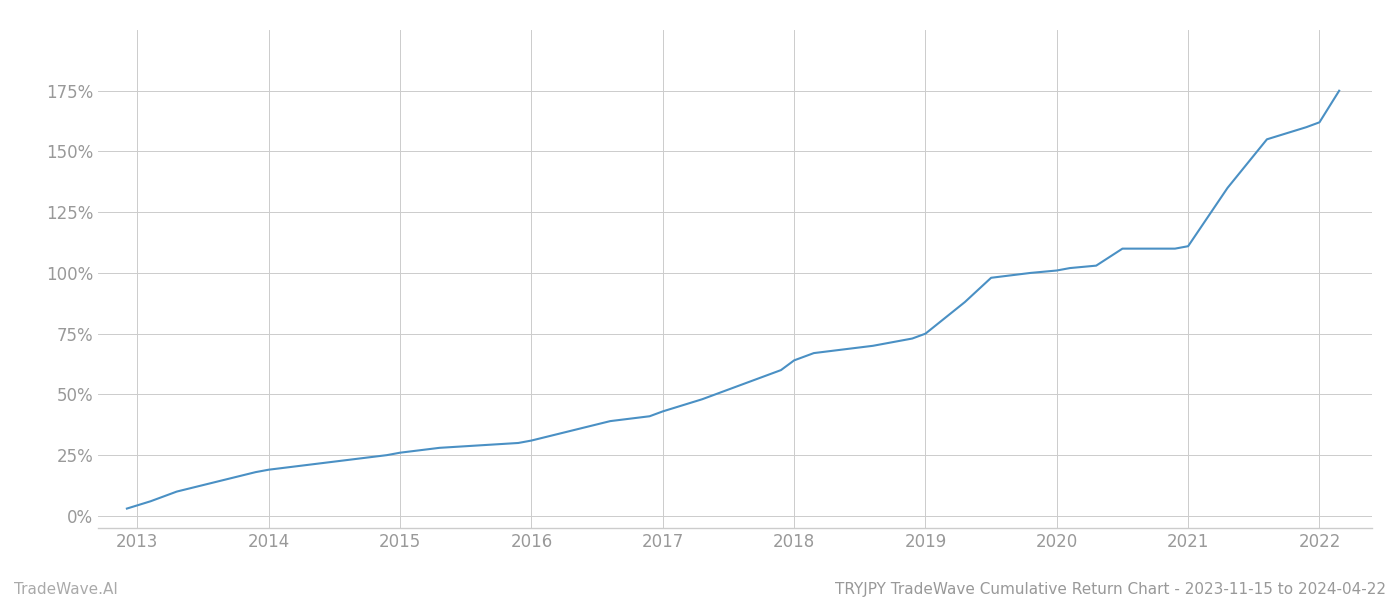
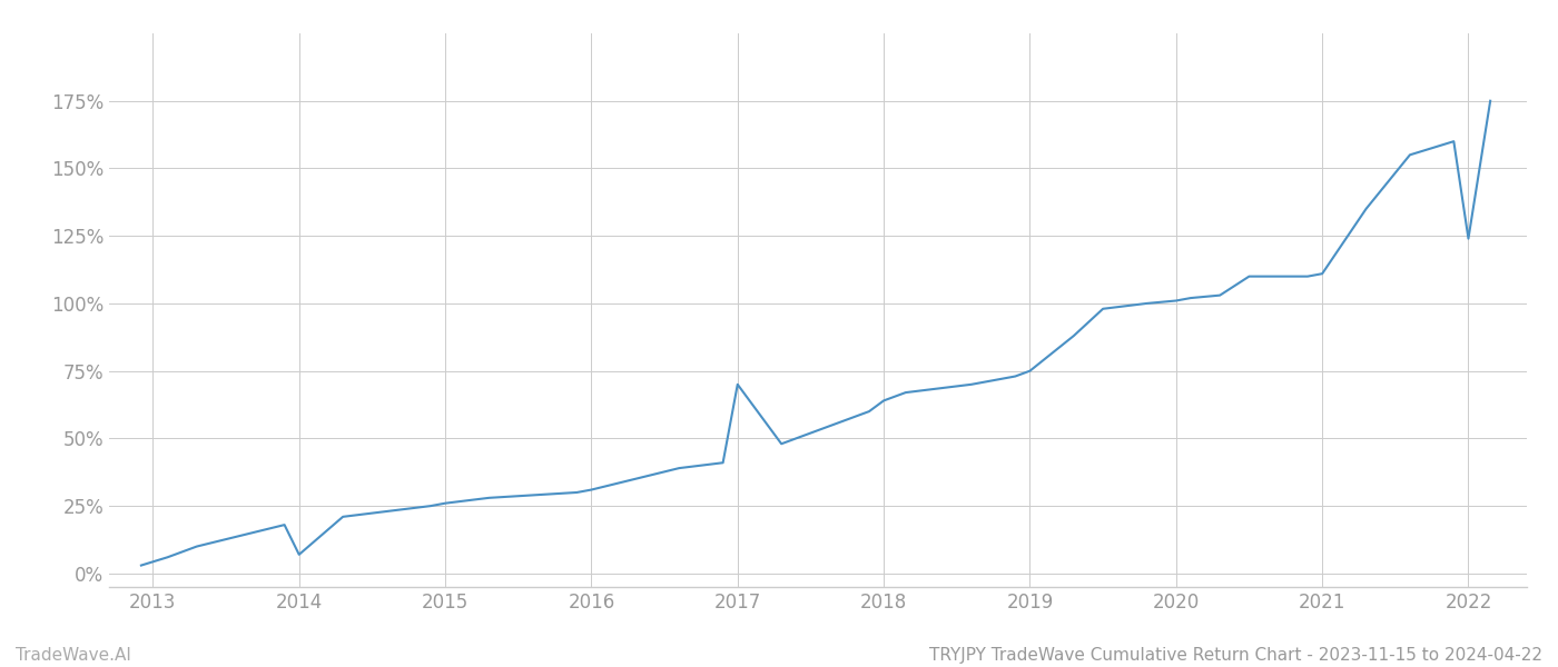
2014: 19% -> 7%
2017: 43% -> 70%
2022: 162% -> 124%
